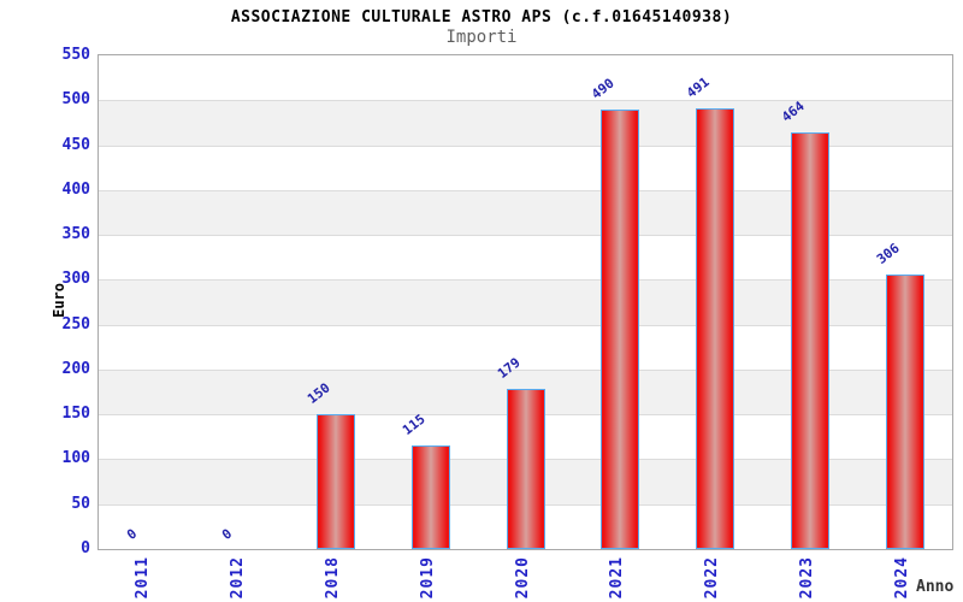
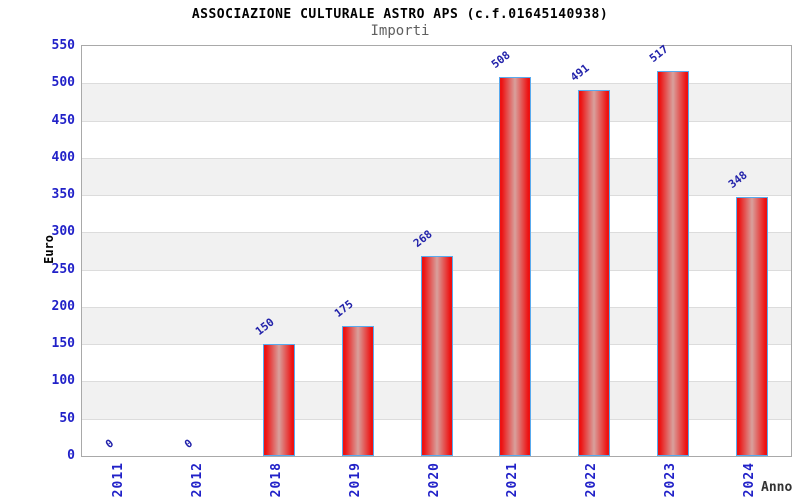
2019: 115 -> 175
2020: 179 -> 268
2021: 490 -> 508
2023: 464 -> 517
2024: 306 -> 348
